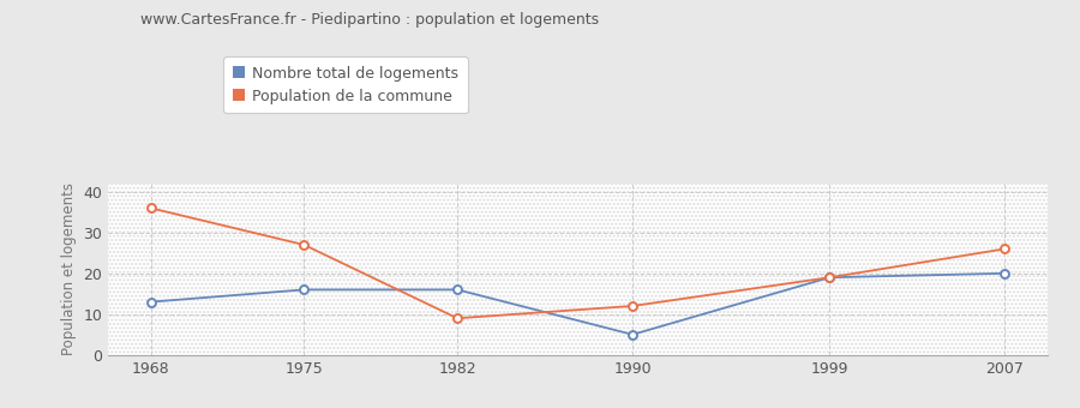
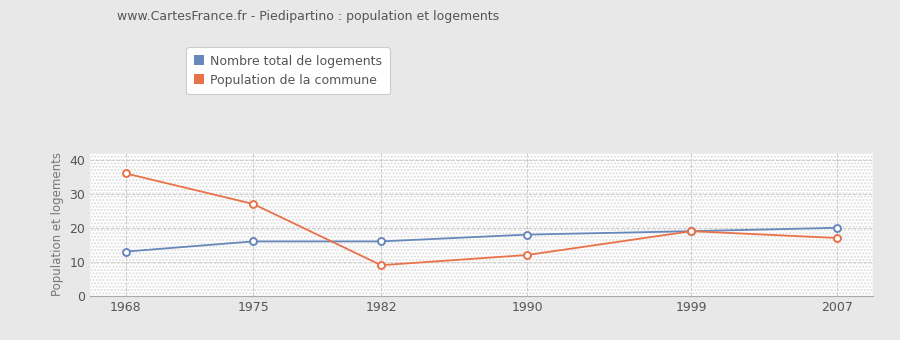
Nombre total de logements/1990: 5 -> 18
Population de la commune/2007: 26 -> 17
